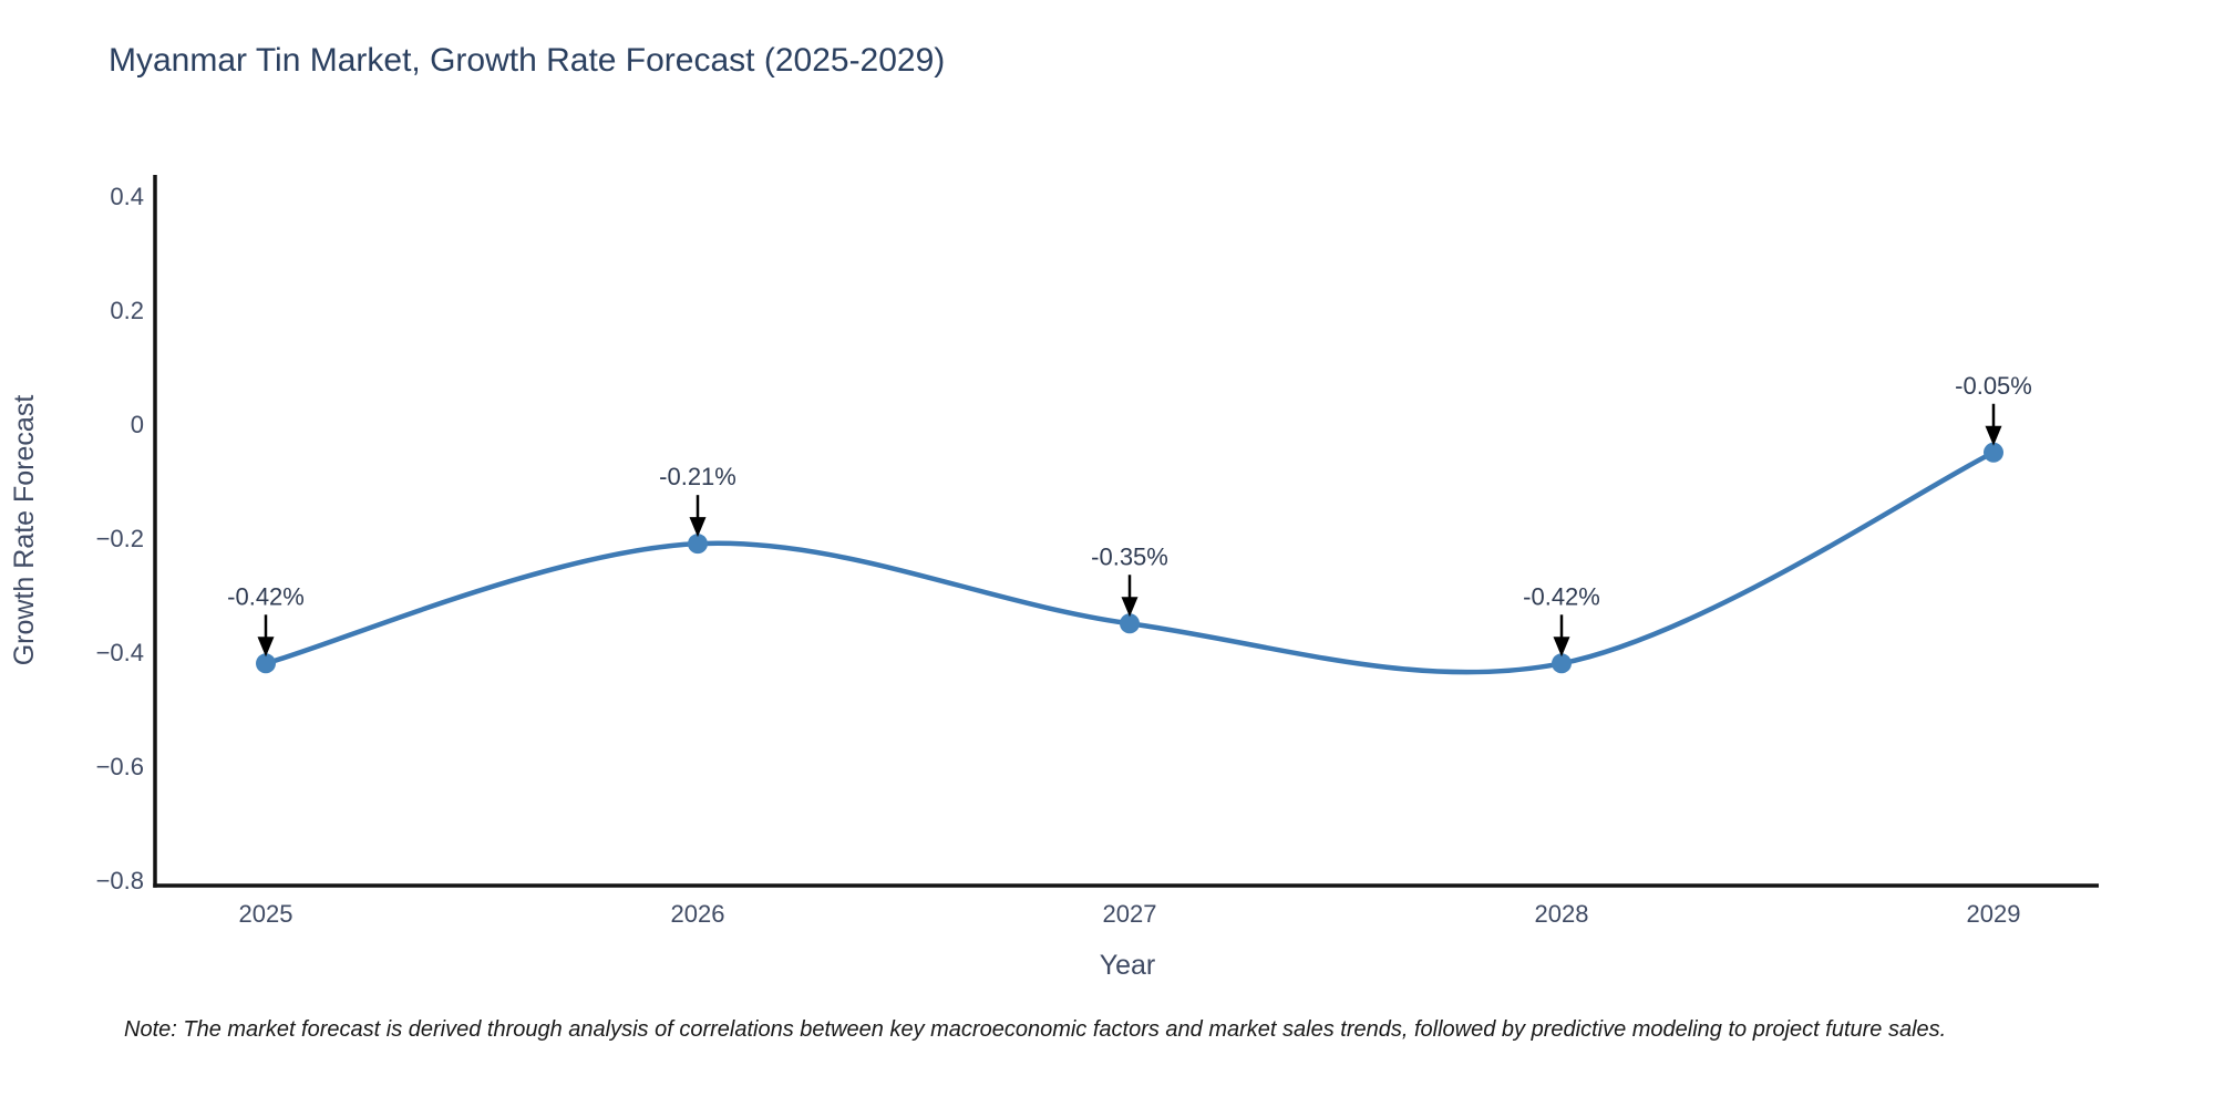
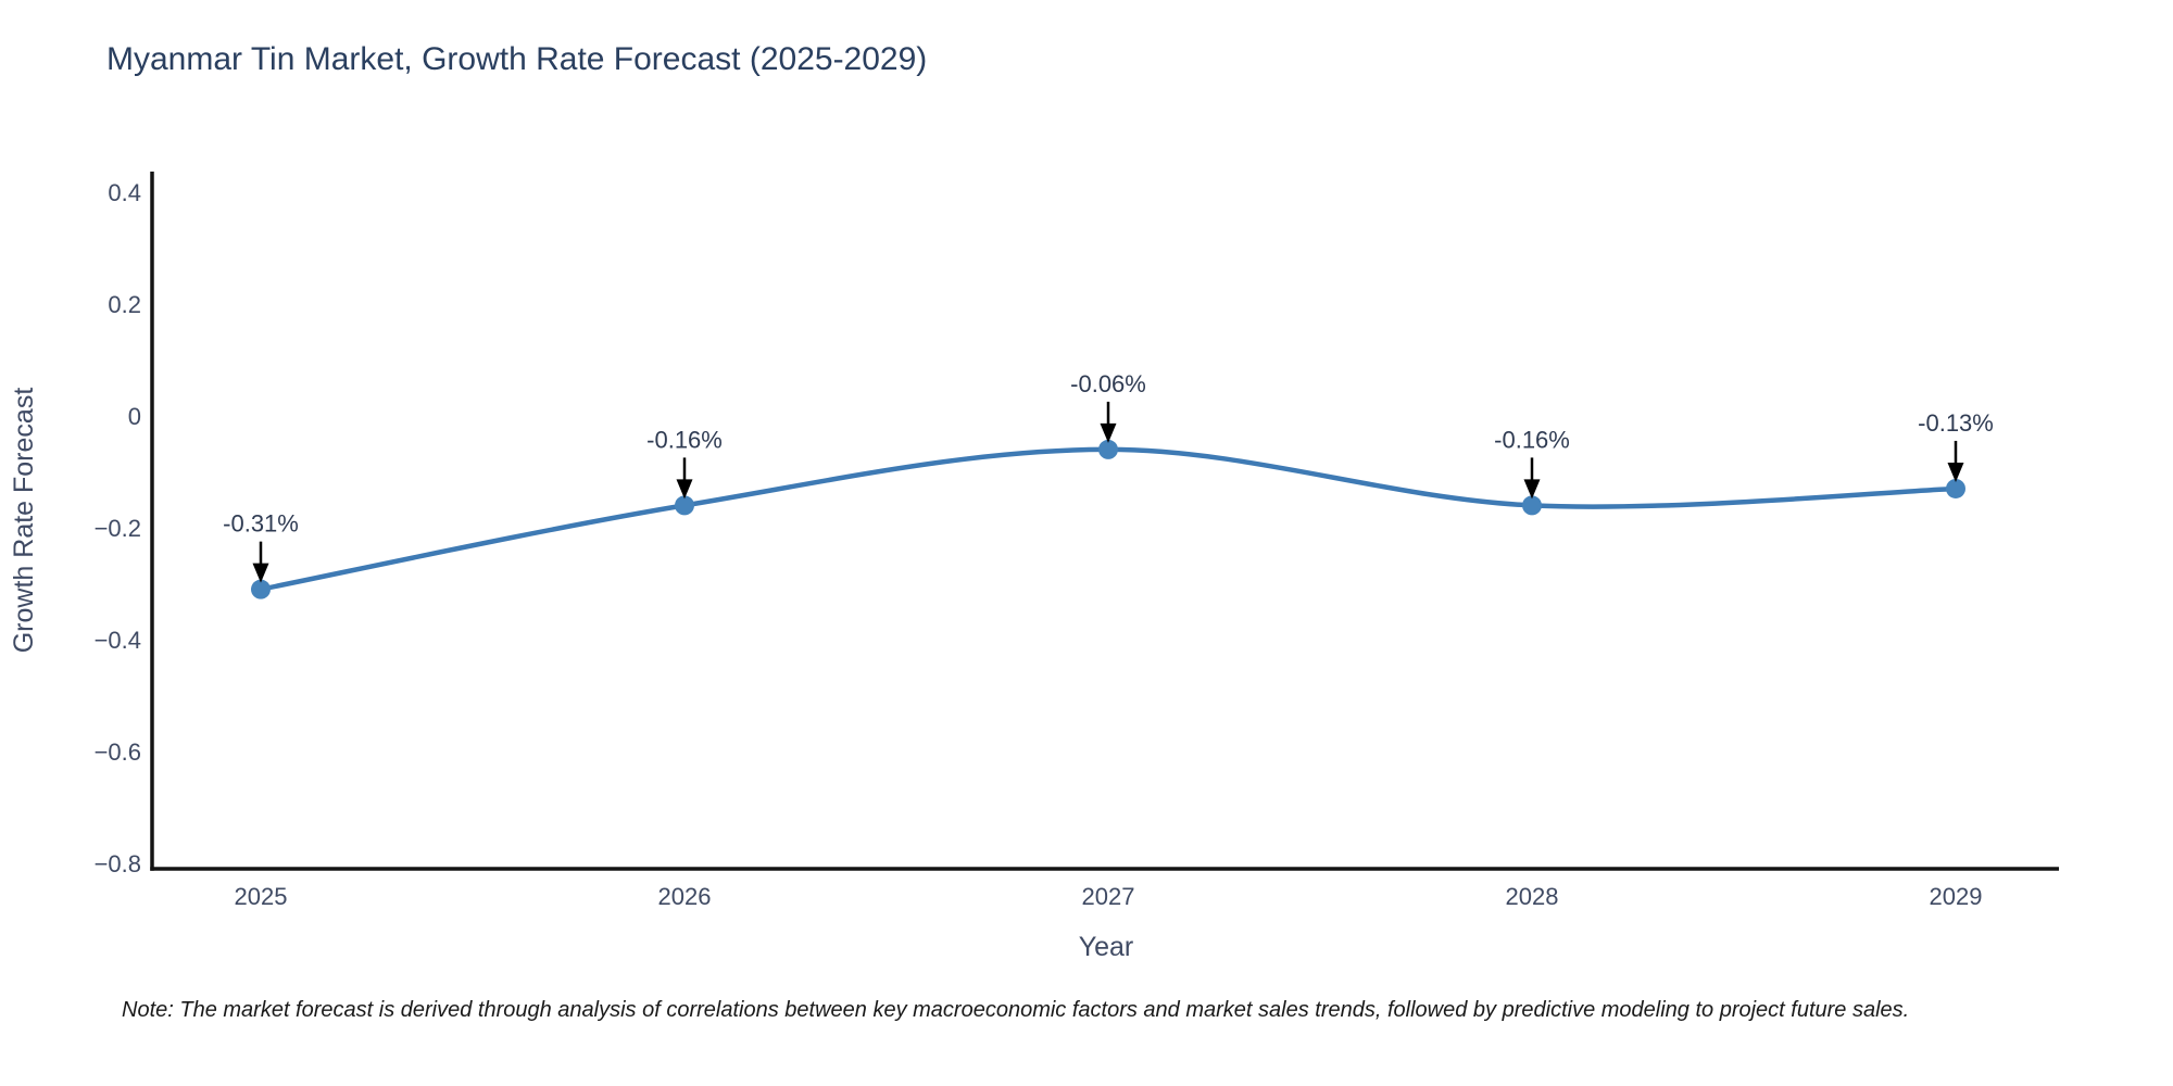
2025: -0.42% -> -0.31%
2026: -0.21% -> -0.16%
2027: -0.35% -> -0.06%
2028: -0.42% -> -0.16%
2029: -0.05% -> -0.13%
